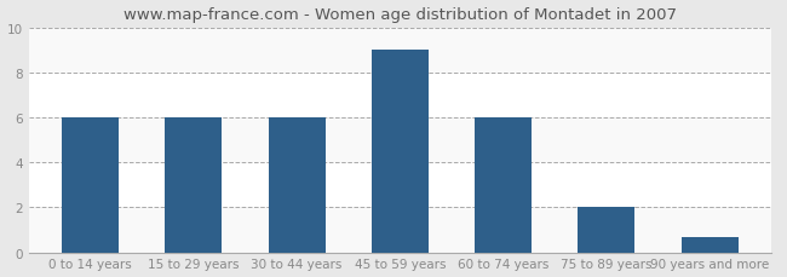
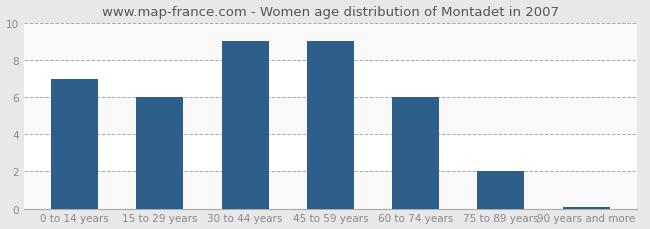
0 to 14 years: 6.0 -> 7.0
30 to 44 years: 6.0 -> 9.0
90 years and more: 0.7 -> 0.1
